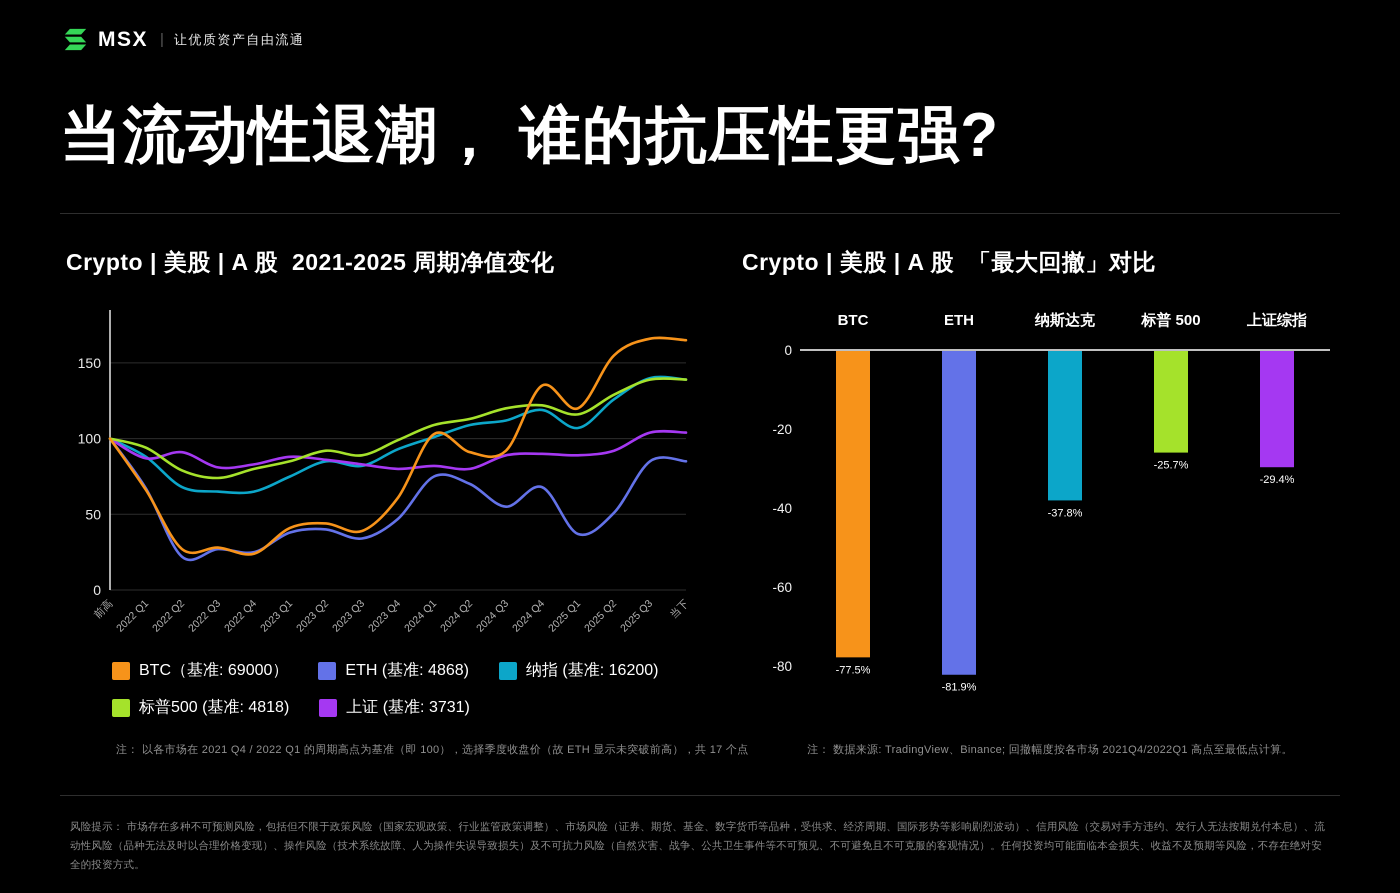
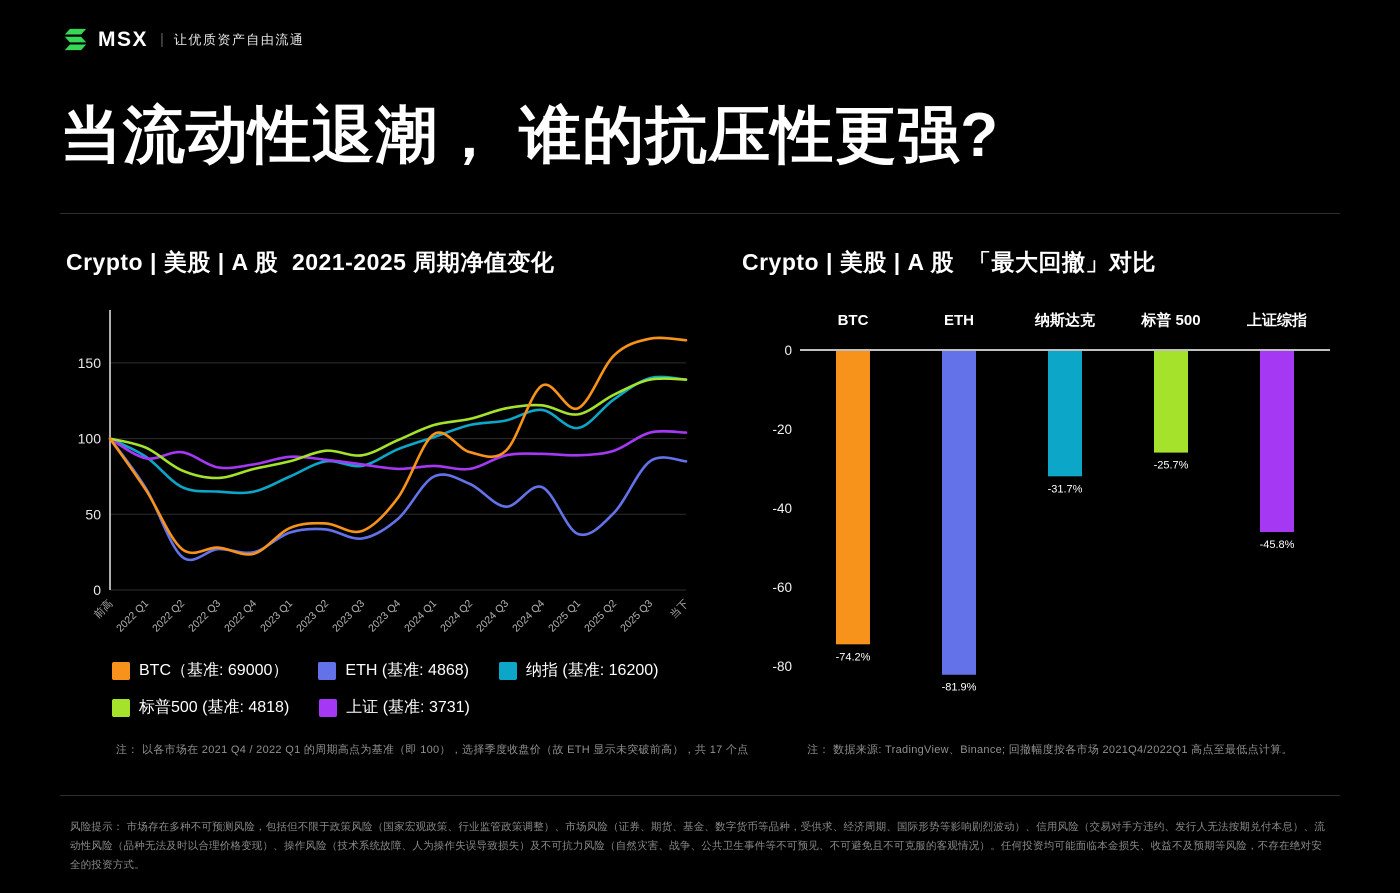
Crypto | 美股 | A 股 「最大回撤」对比/BTC: -77.5% -> -74.2%
Crypto | 美股 | A 股 「最大回撤」对比/纳斯达克: -37.8% -> -31.7%
Crypto | 美股 | A 股 「最大回撤」对比/上证综指: -29.4% -> -45.8%
